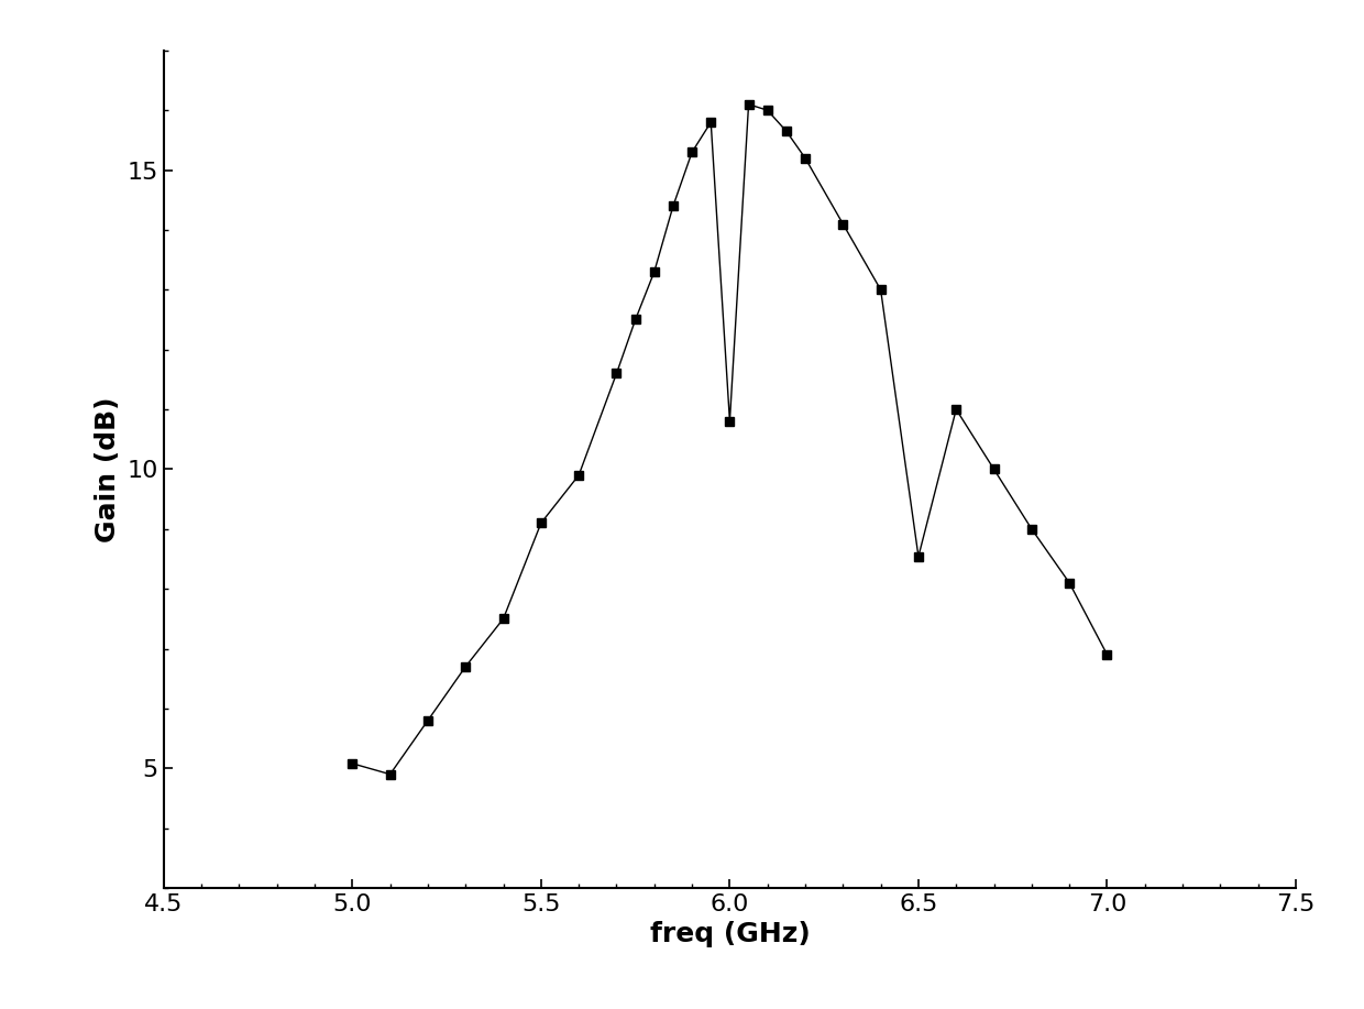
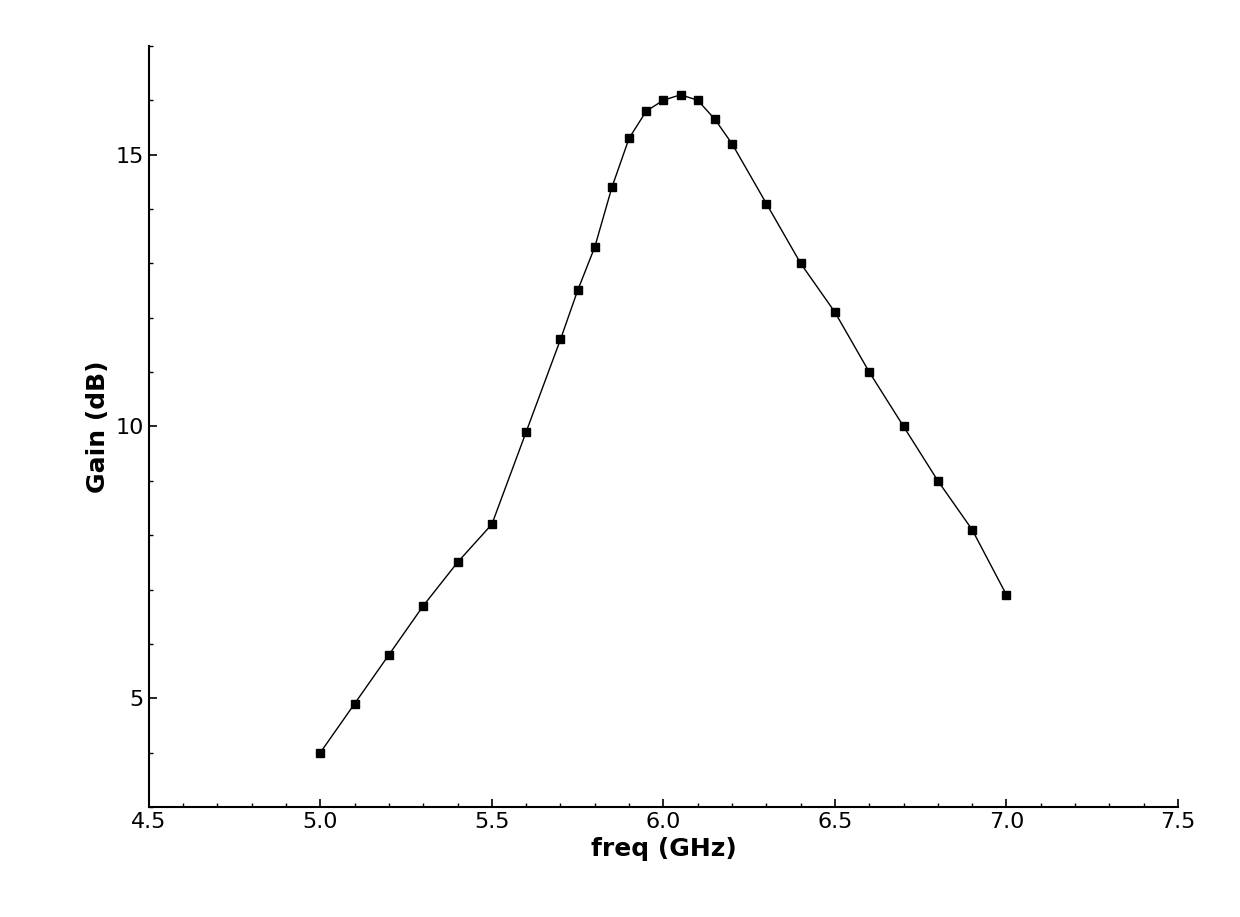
5.0: 5.08 -> 4.00
5.5: 9.10 -> 8.20
6.0: 10.80 -> 16.00
6.5: 8.54 -> 12.10
